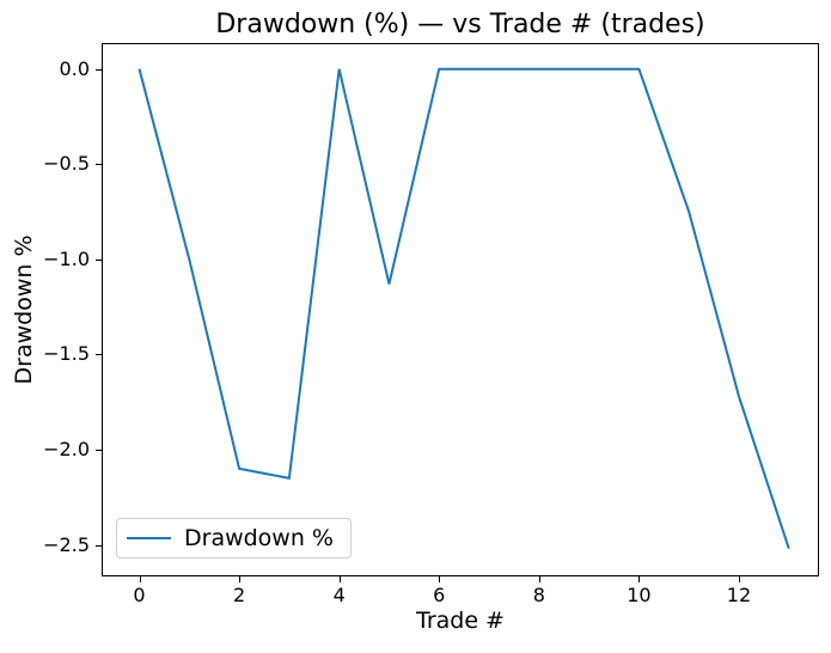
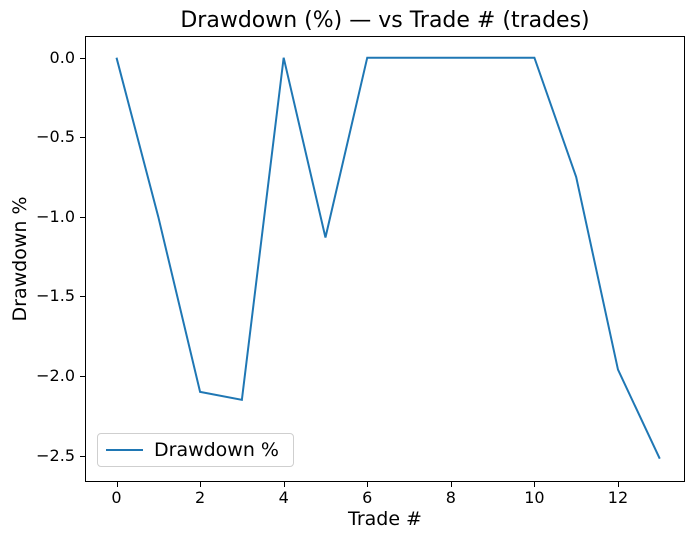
12: -1.72 -> -1.96
